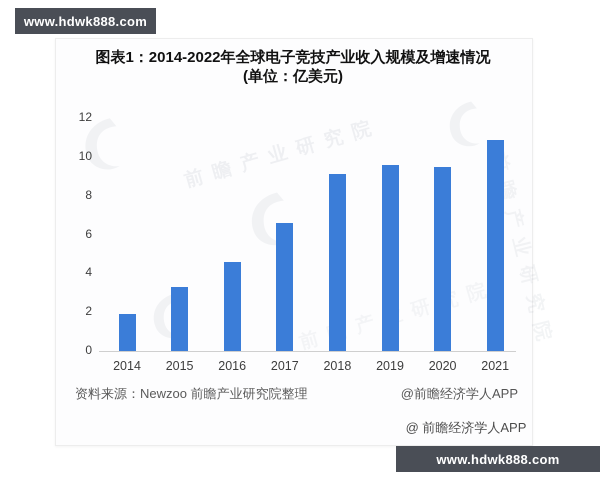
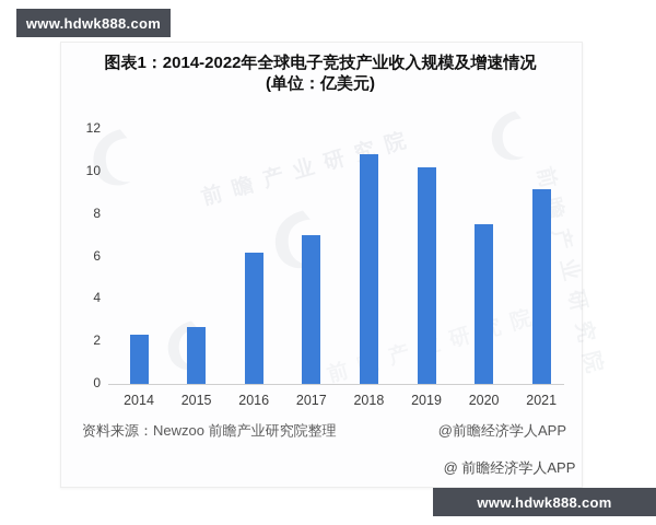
2014: 1.9 -> 2.3
2015: 3.3 -> 2.7
2016: 4.6 -> 6.2
2017: 6.6 -> 7.0
2018: 9.1 -> 10.8
2019: 9.6 -> 10.2
2020: 9.5 -> 7.5
2021: 10.9 -> 9.2
